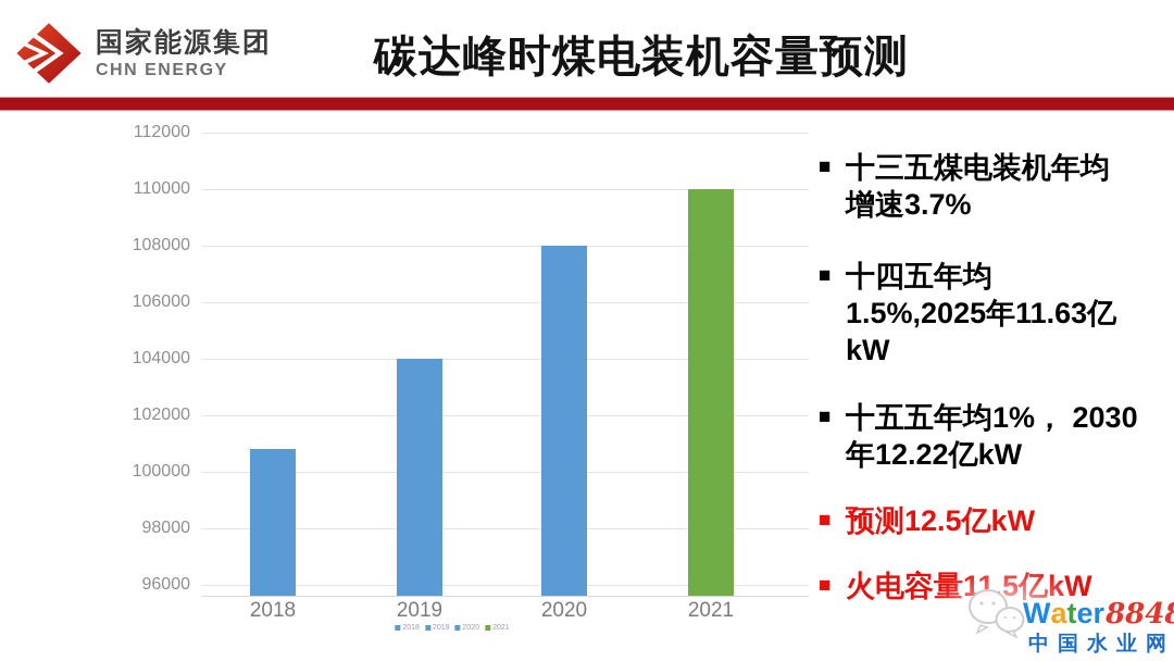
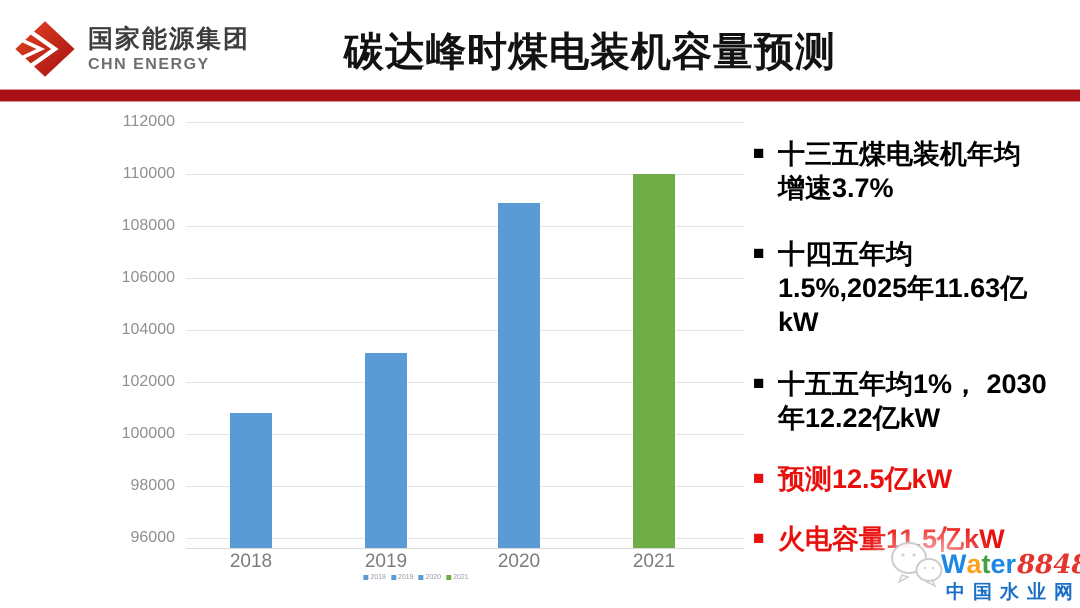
2019: 104000 -> 103100
2020: 108000 -> 108900
